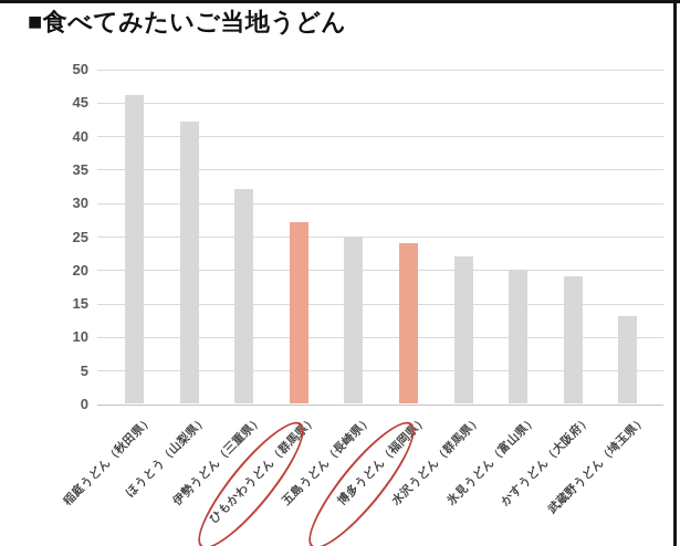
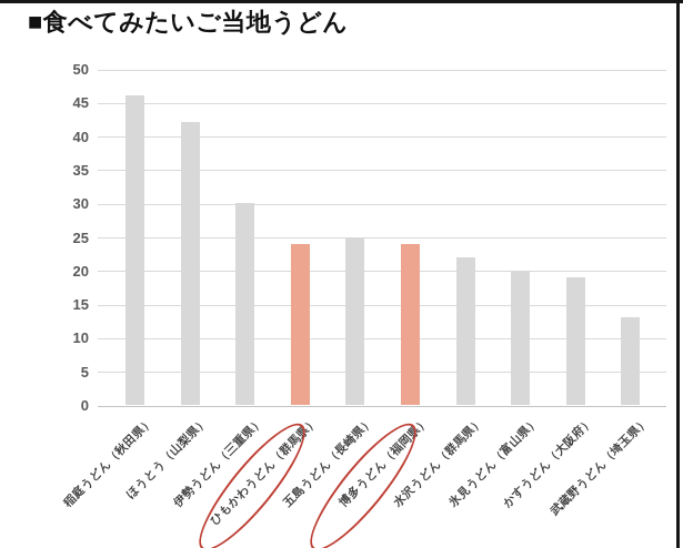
伊勢うどん（三重県）: 32 -> 30
ひもかわうどん（群馬県）: 27 -> 24
